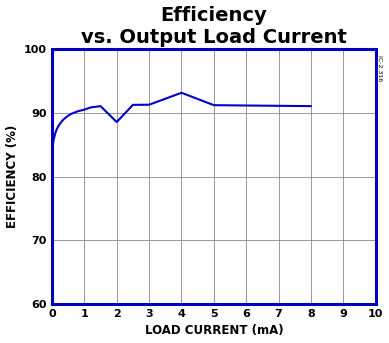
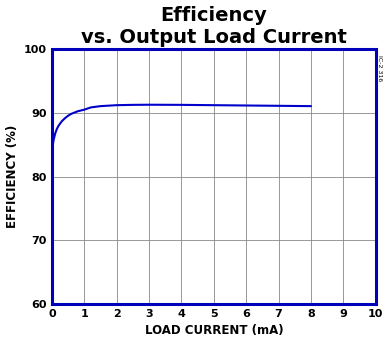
2: 88.6 -> 91.2
4: 93.2 -> 91.3
